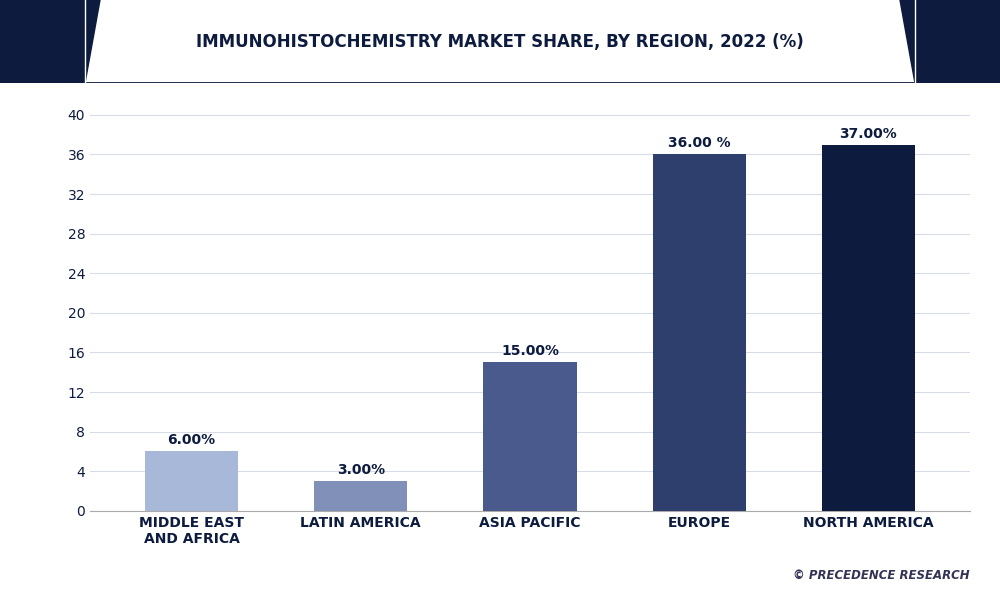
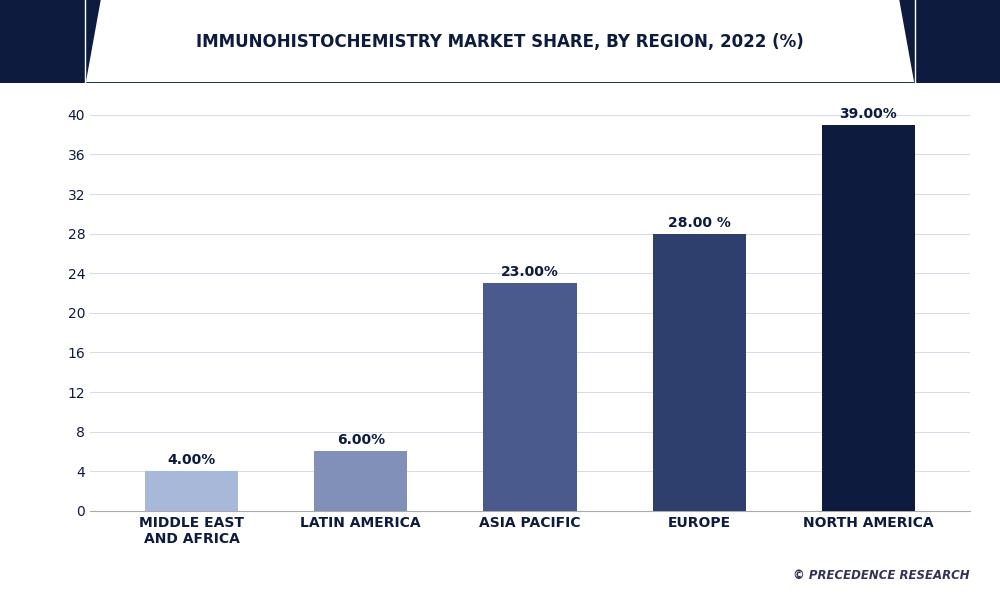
MIDDLE EAST AND AFRICA: 6.00% -> 4.00%
LATIN AMERICA: 3.00% -> 6.00%
ASIA PACIFIC: 15.00% -> 23.00%
EUROPE: 36.00 -> 28.00
NORTH AMERICA: 37.00% -> 39.00%
